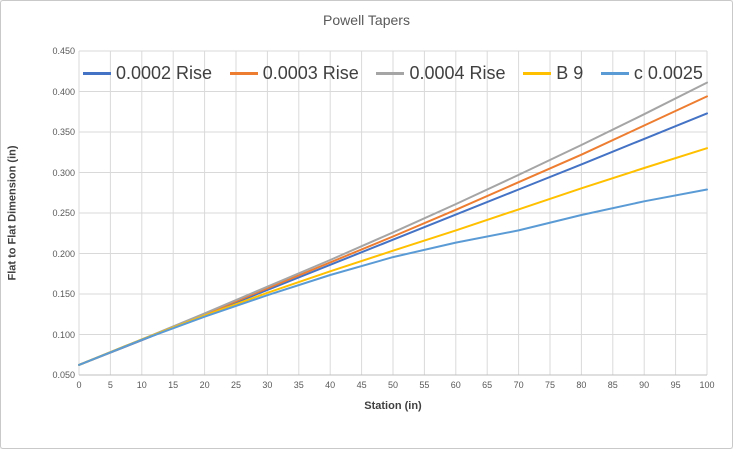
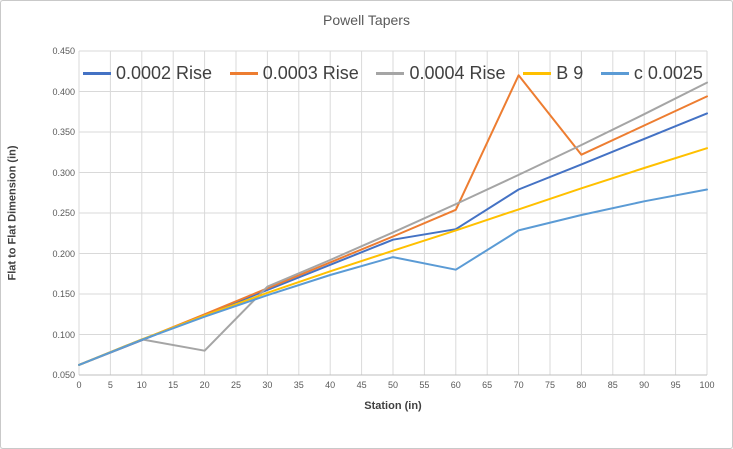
0.0004 Rise/20: 0.13 -> 0.08
0.0002 Rise/60: 0.25 -> 0.23
c 0.0025/60: 0.21 -> 0.18
0.0003 Rise/70: 0.29 -> 0.42
